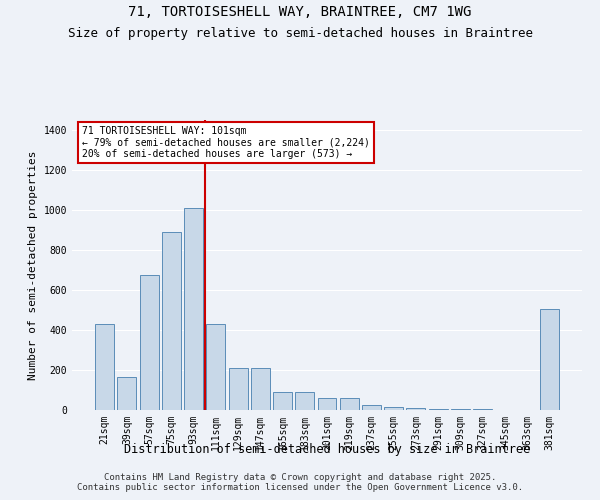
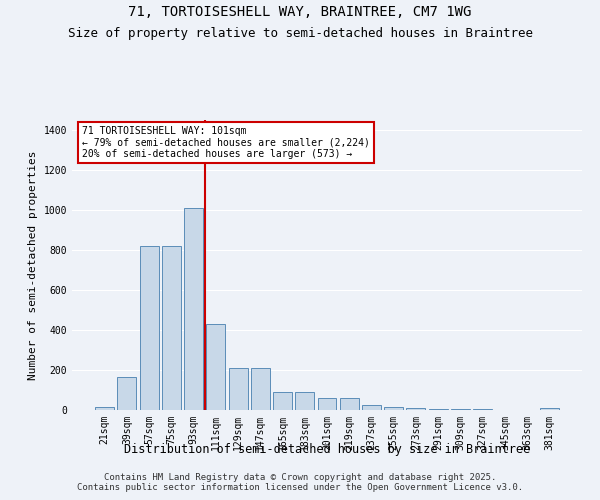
21sqm: 430 -> 15
57sqm: 675 -> 820
75sqm: 890 -> 820
381sqm: 505 -> 10
